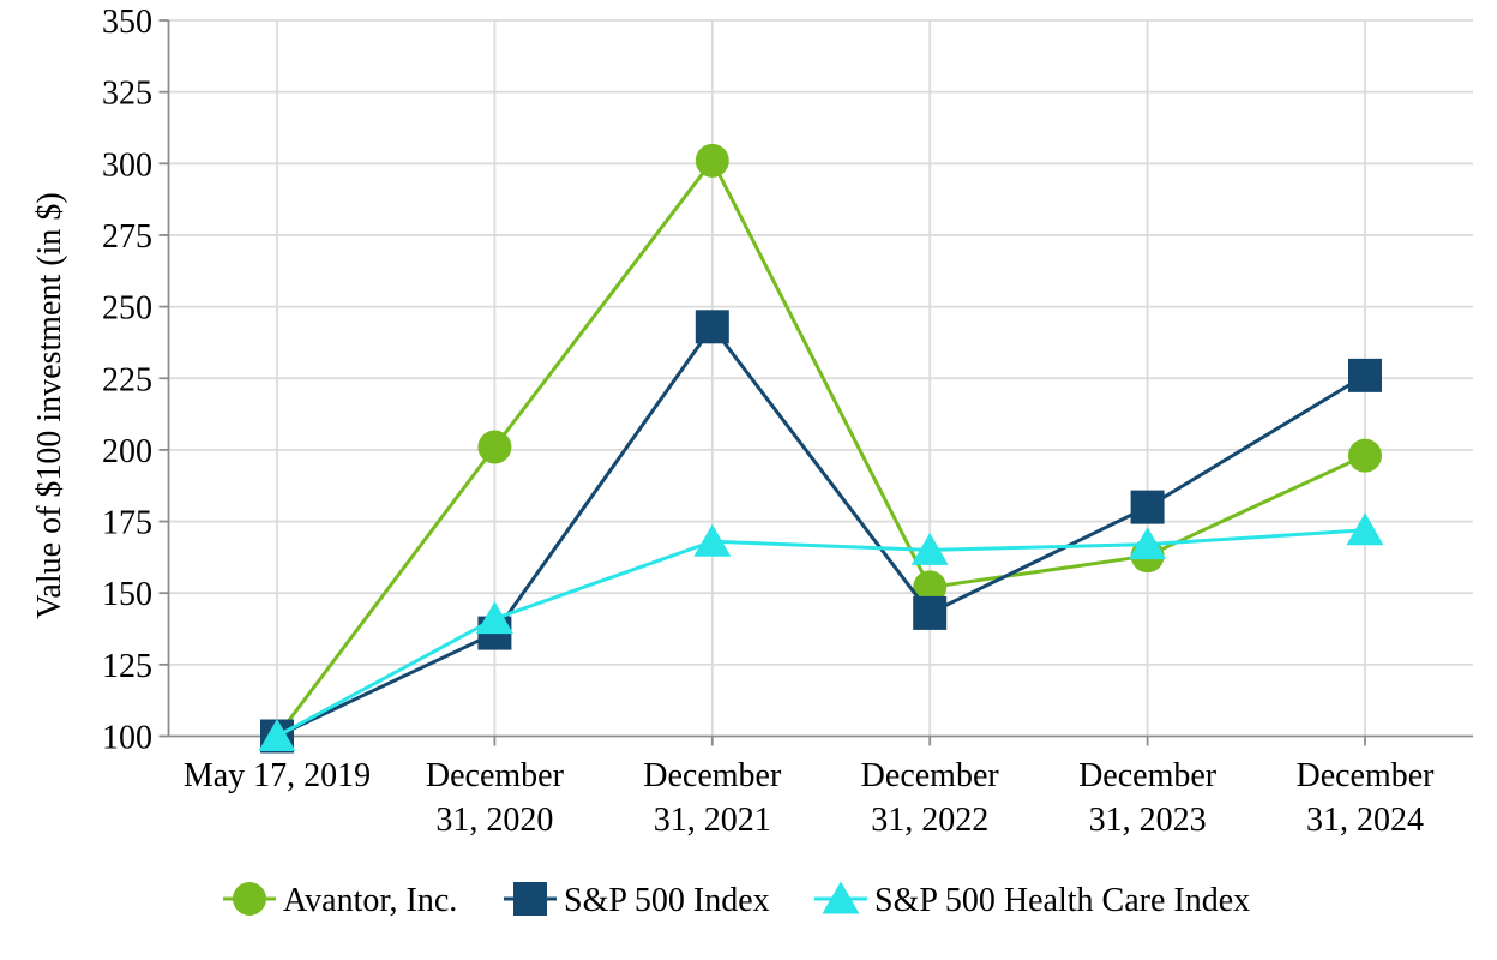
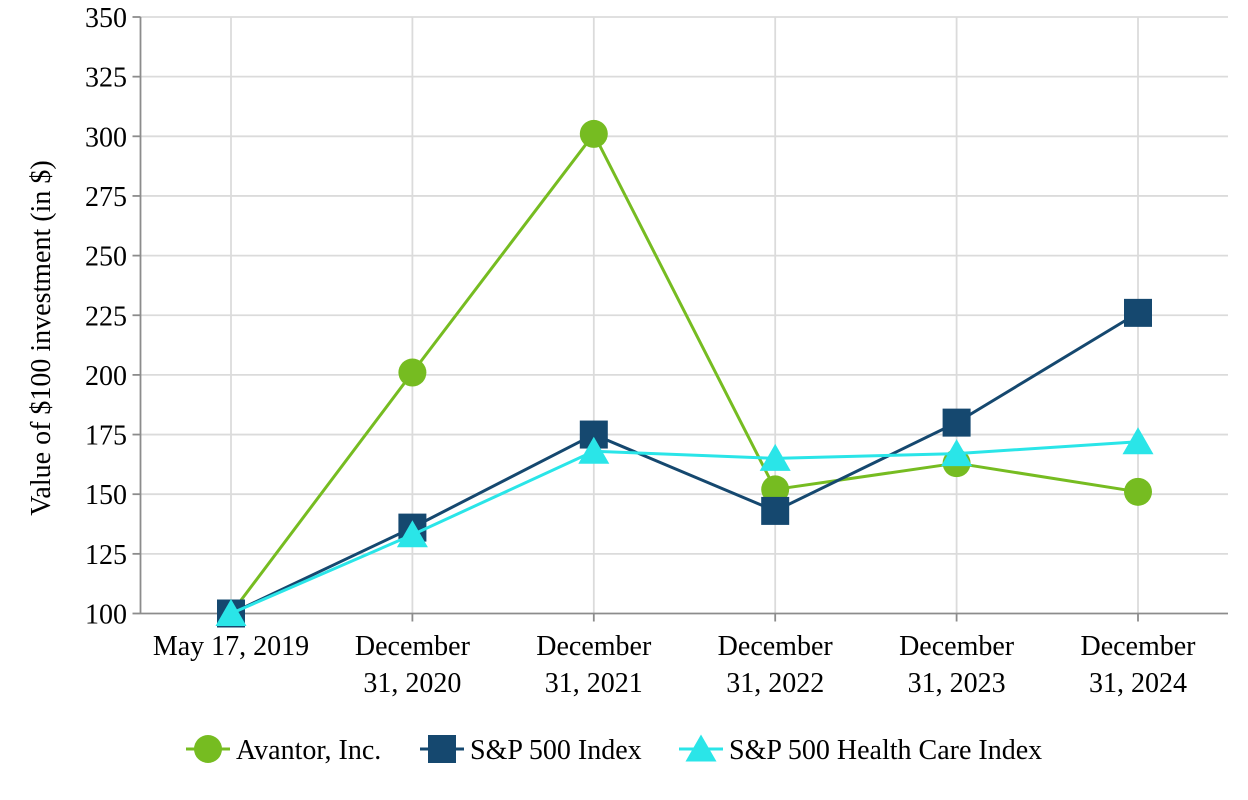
S&P 500 Health Care Index/December 31, 2020: 141 -> 133
S&P 500 Index/December 31, 2021: 243 -> 175
Avantor, Inc./December 31, 2024: 198 -> 151
